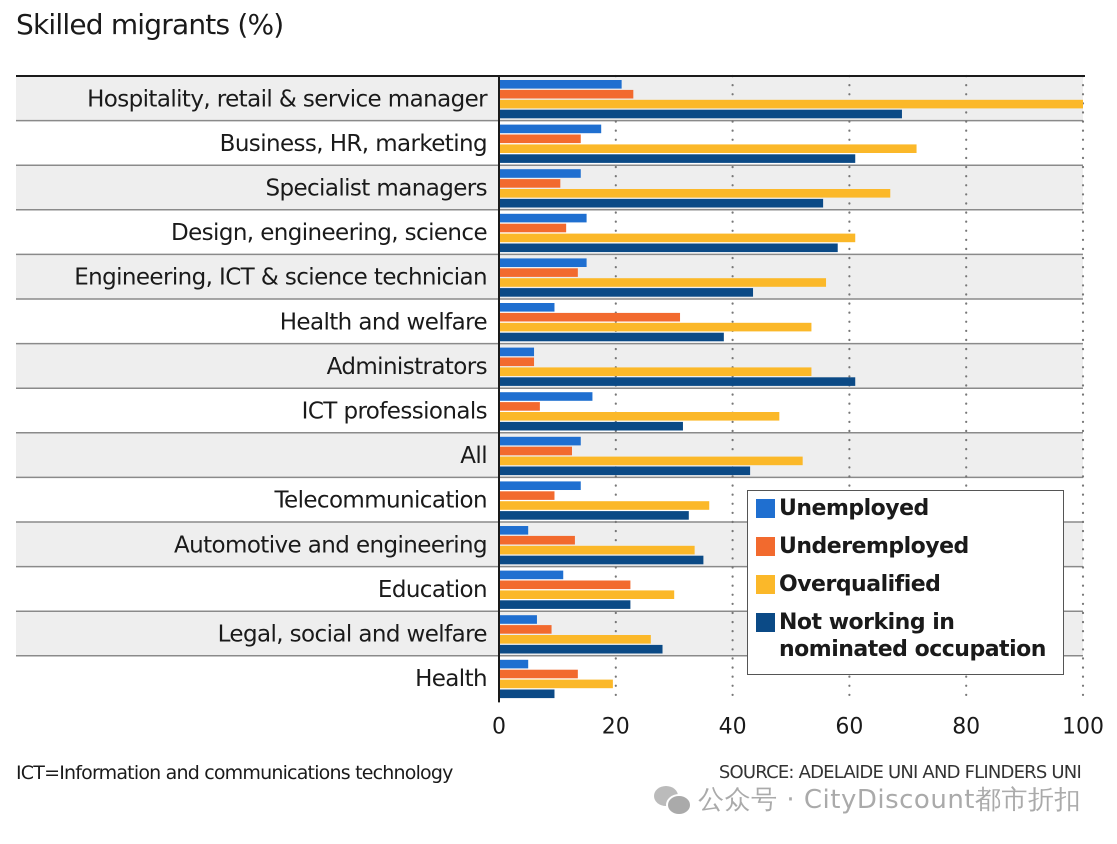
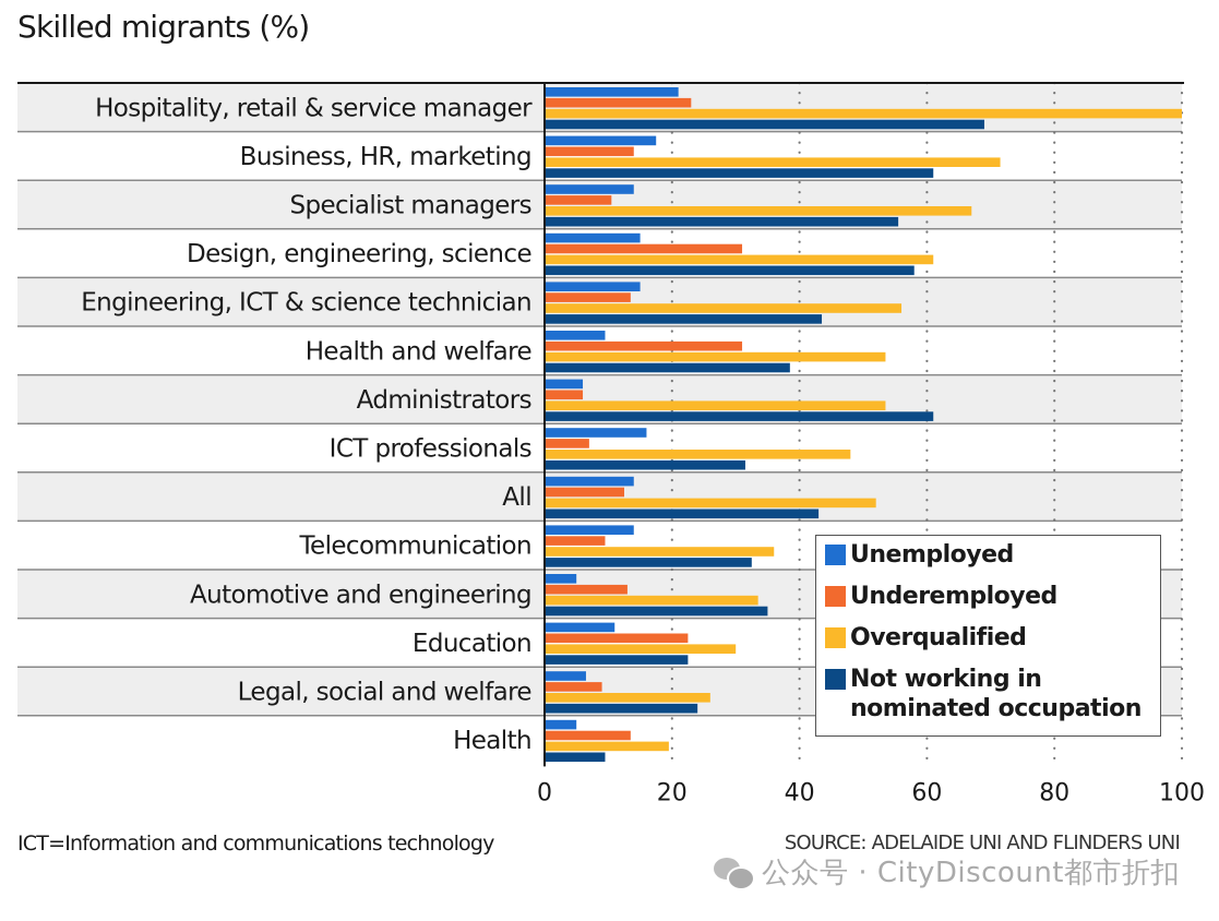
Underemployed/Design, engineering, science: 12 -> 31
Not working in nominated occupation/Legal, social and welfare: 28 -> 24
